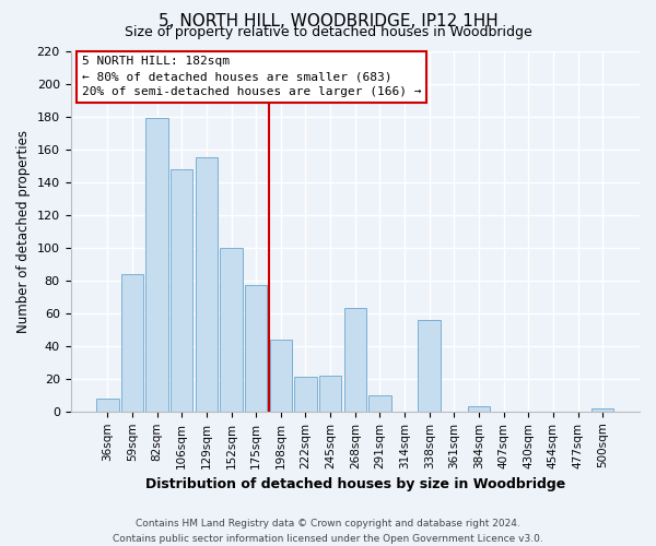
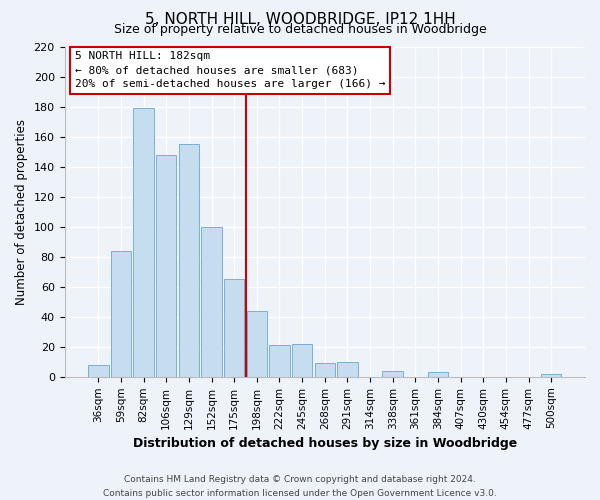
175sqm: 77 -> 65
268sqm: 63 -> 9
338sqm: 56 -> 4
